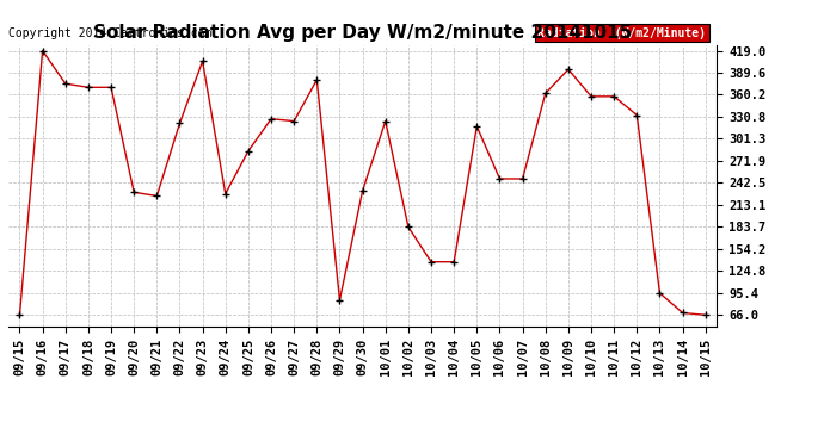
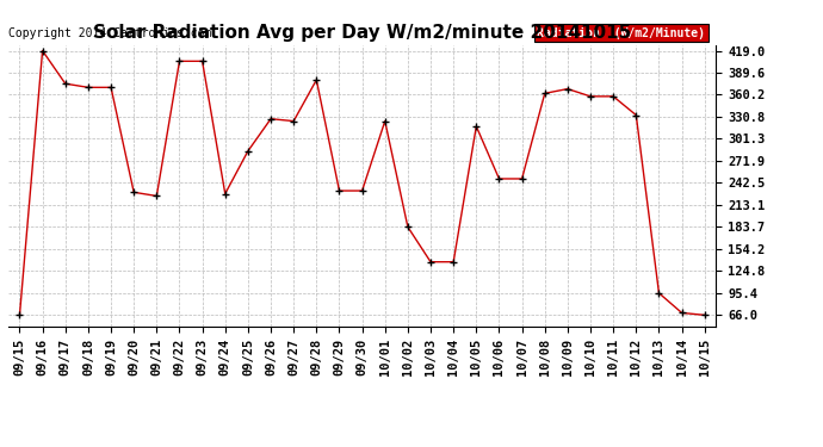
09/22: 322 -> 405
09/29: 86 -> 232
10/09: 394 -> 368
